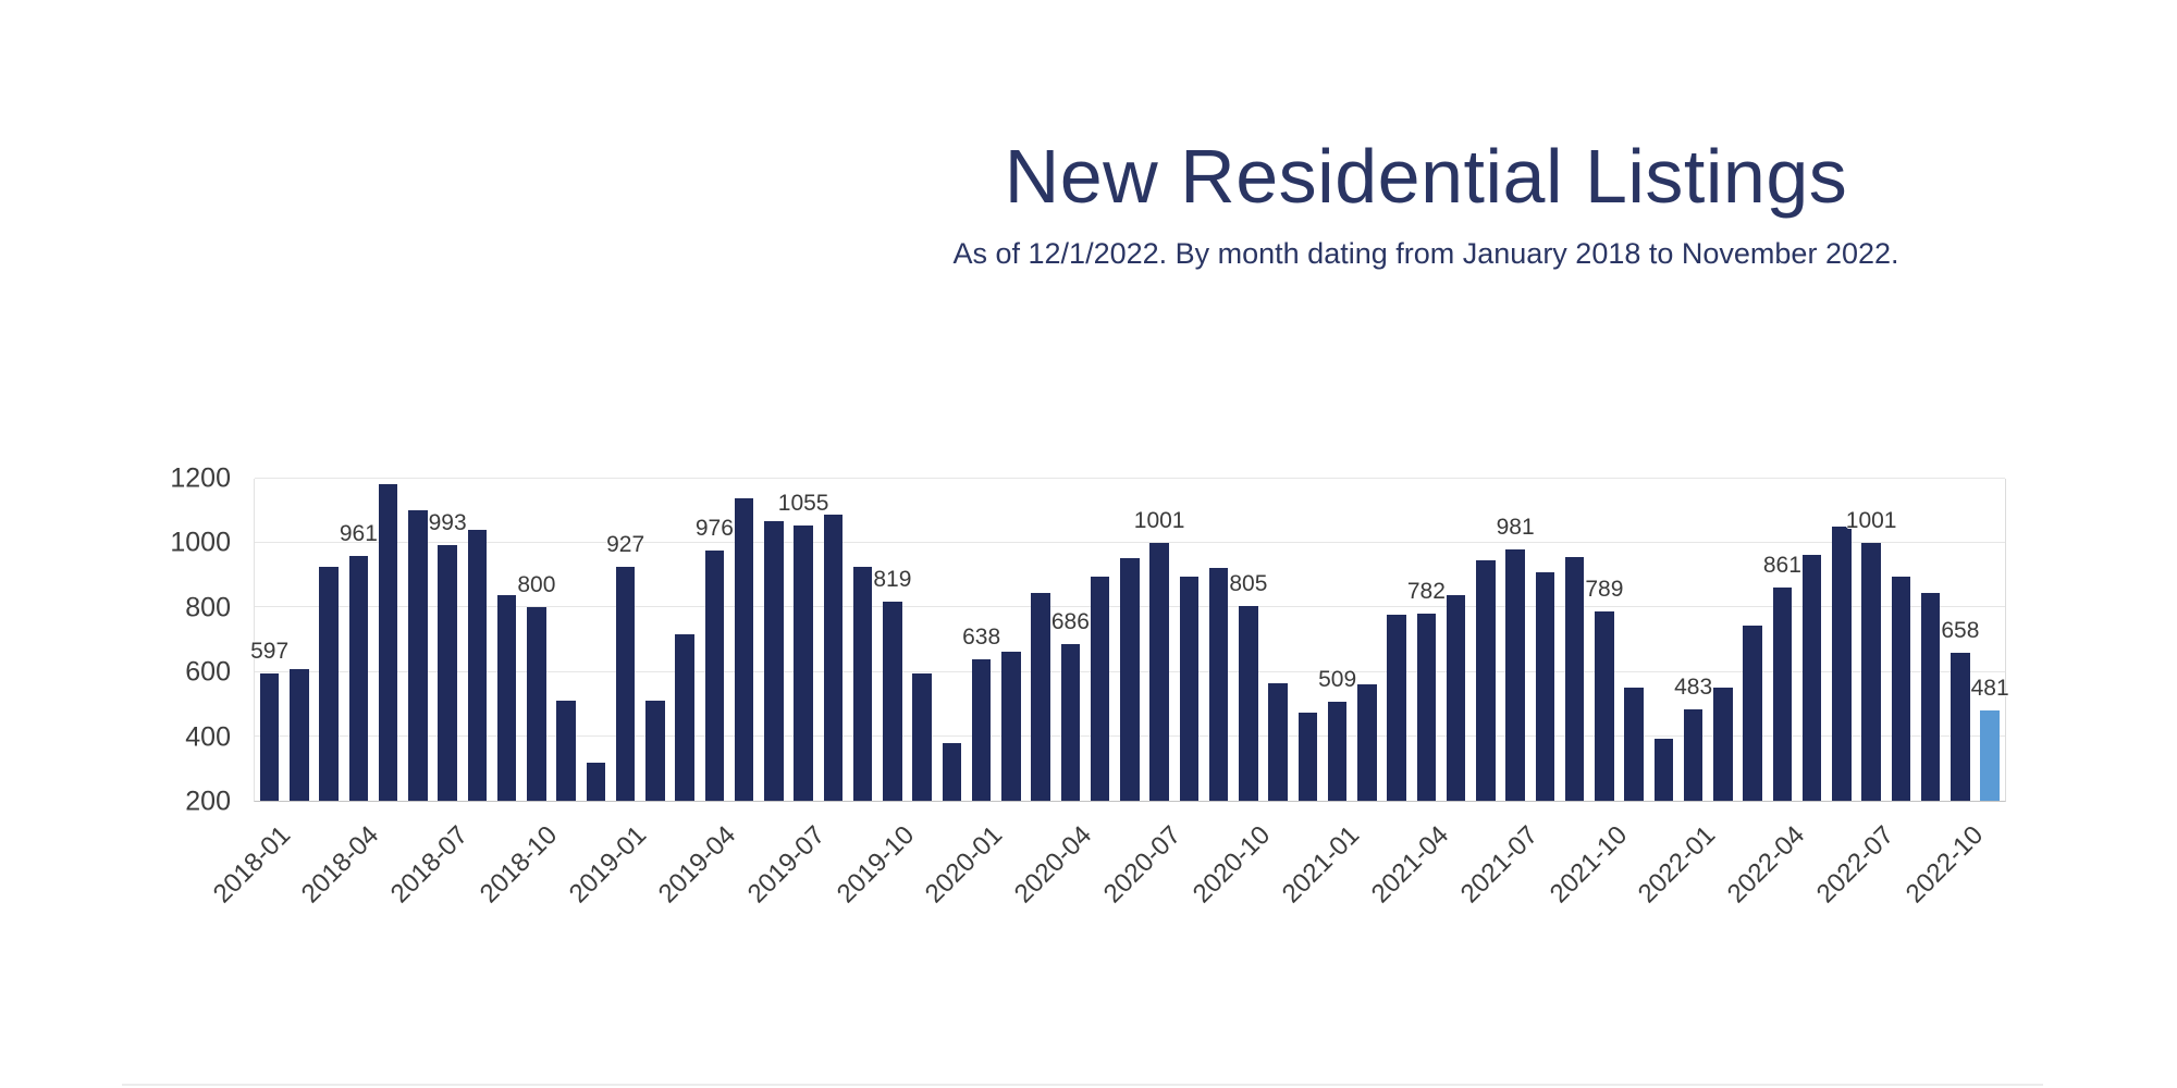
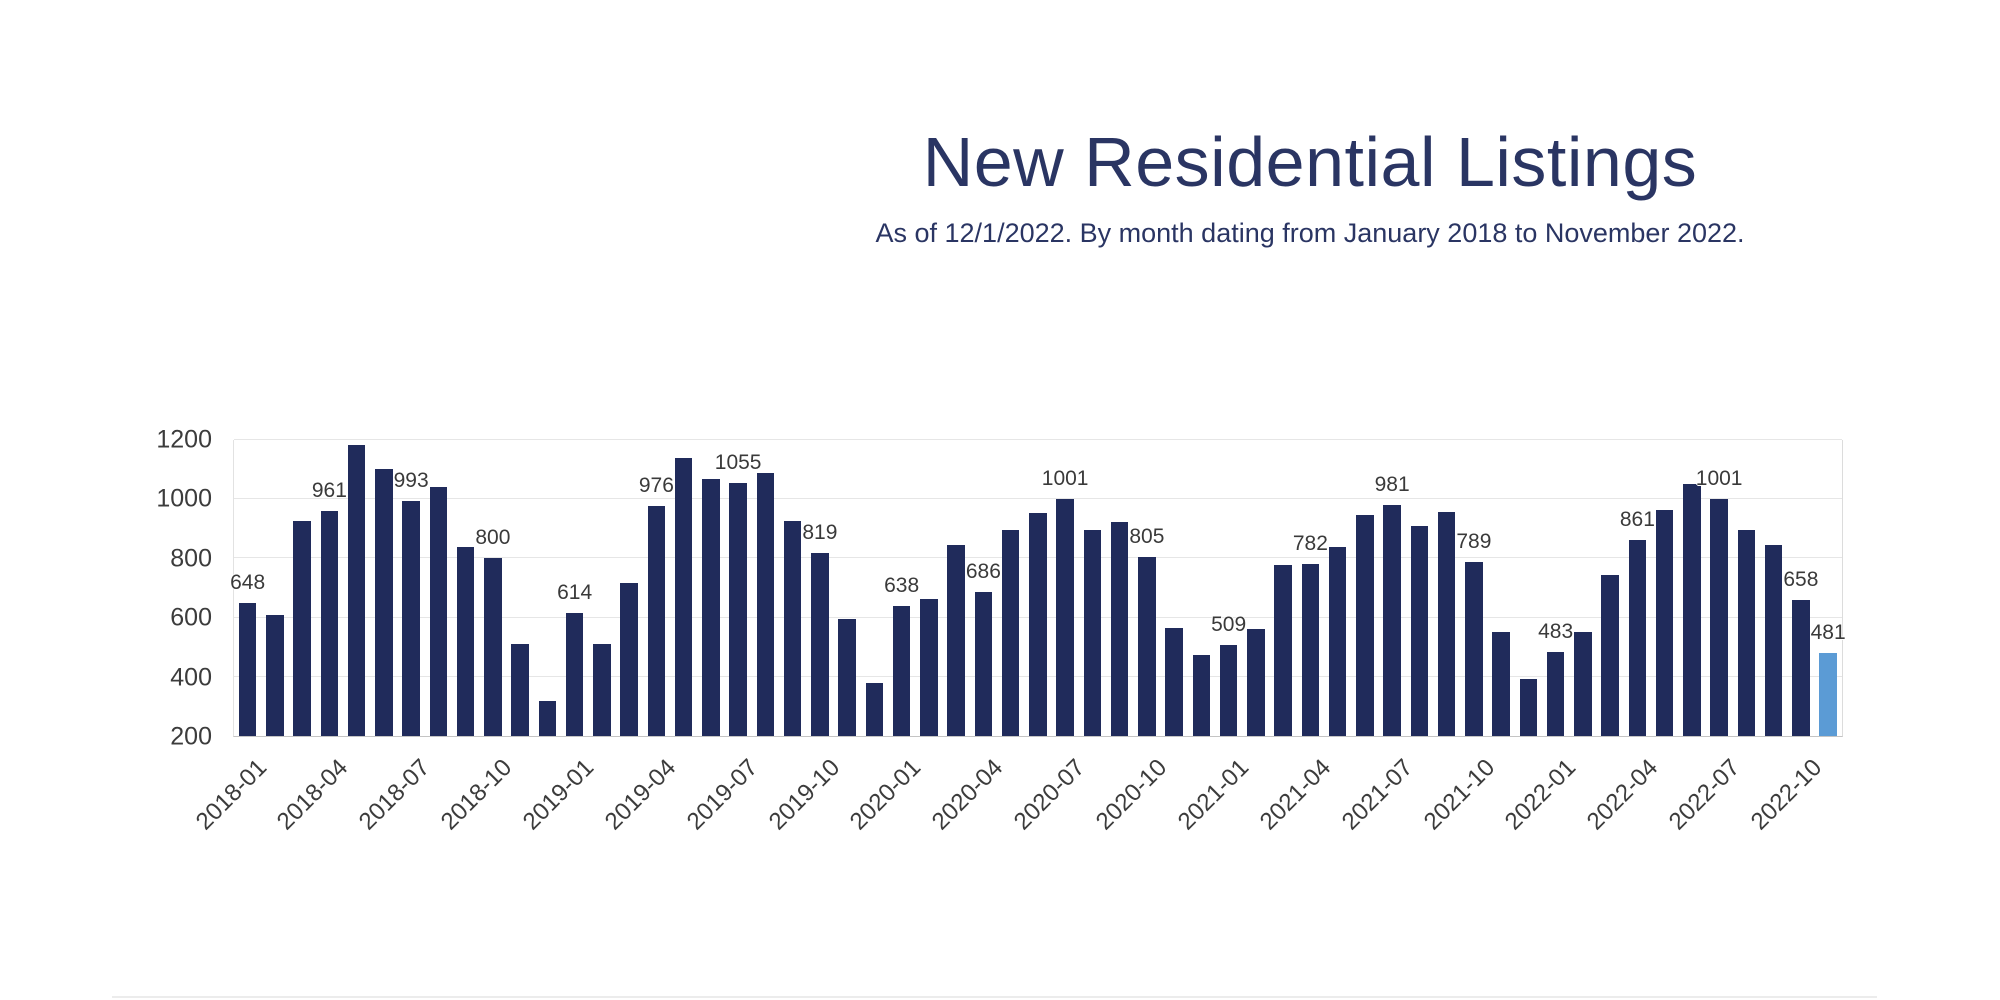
2018-01: 597 -> 648
2019-01: 927 -> 614
